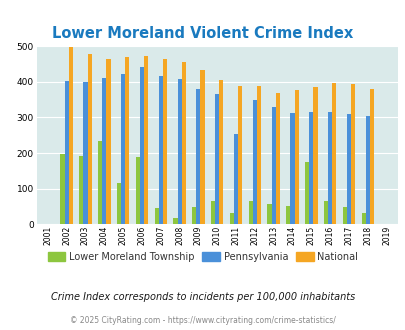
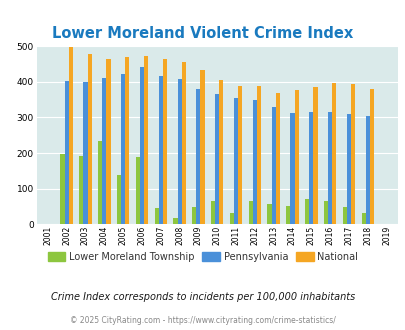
Lower Moreland Township/2005: 115 -> 140
Pennsylvania/2011: 255 -> 354
Lower Moreland Township/2015: 175 -> 70
